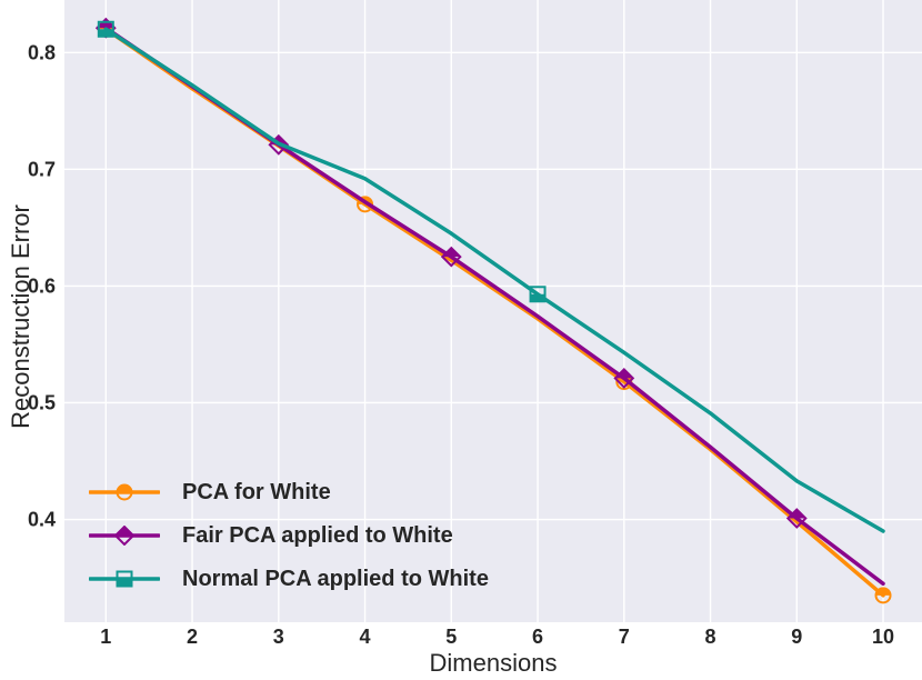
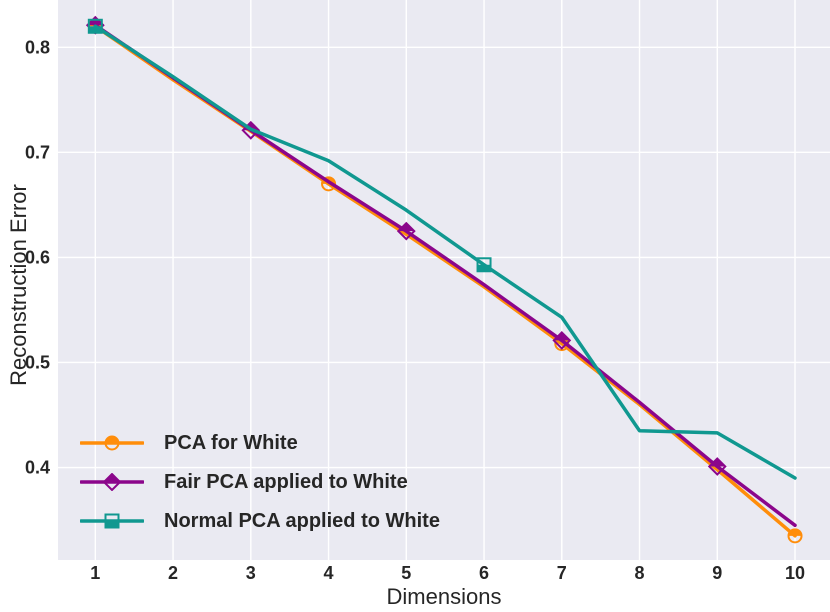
Normal PCA applied to White/8: 0.491 -> 0.435
